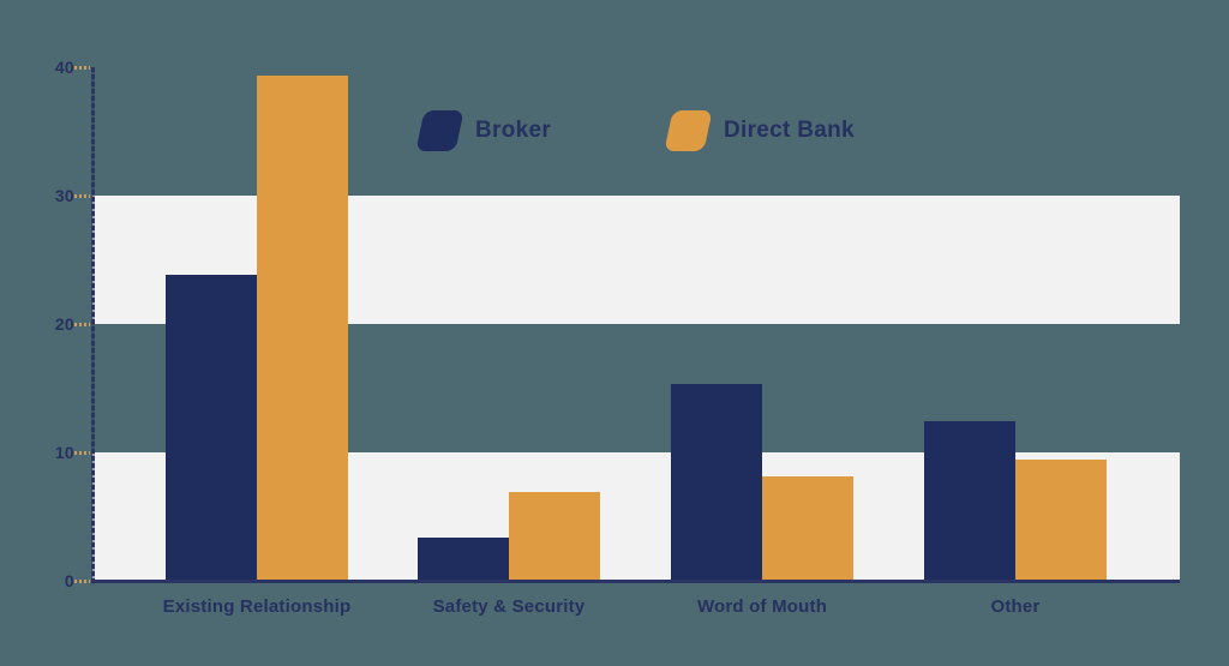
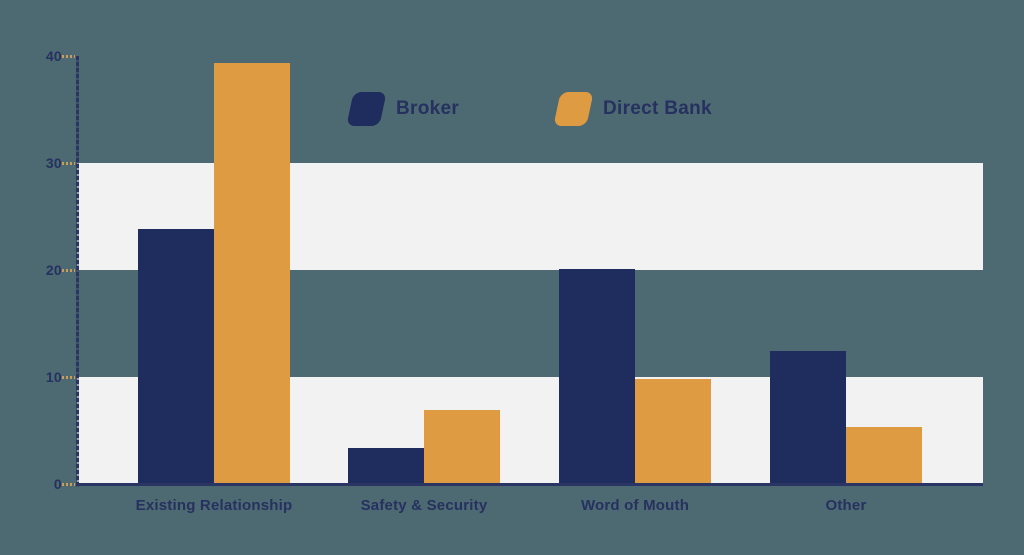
Broker/Word of Mouth: 15.3 -> 20.1
Direct Bank/Word of Mouth: 8.1 -> 9.8
Direct Bank/Other: 9.4 -> 5.3
